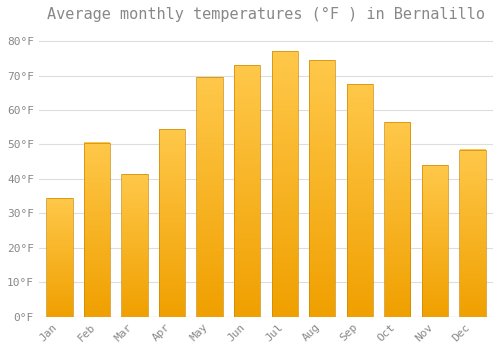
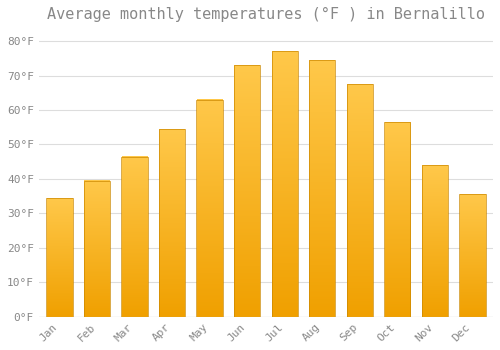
Feb: 50.5°F -> 39.5°F
Mar: 41.5°F -> 46.5°F
May: 69.5°F -> 63.0°F
Dec: 48.5°F -> 35.5°F
